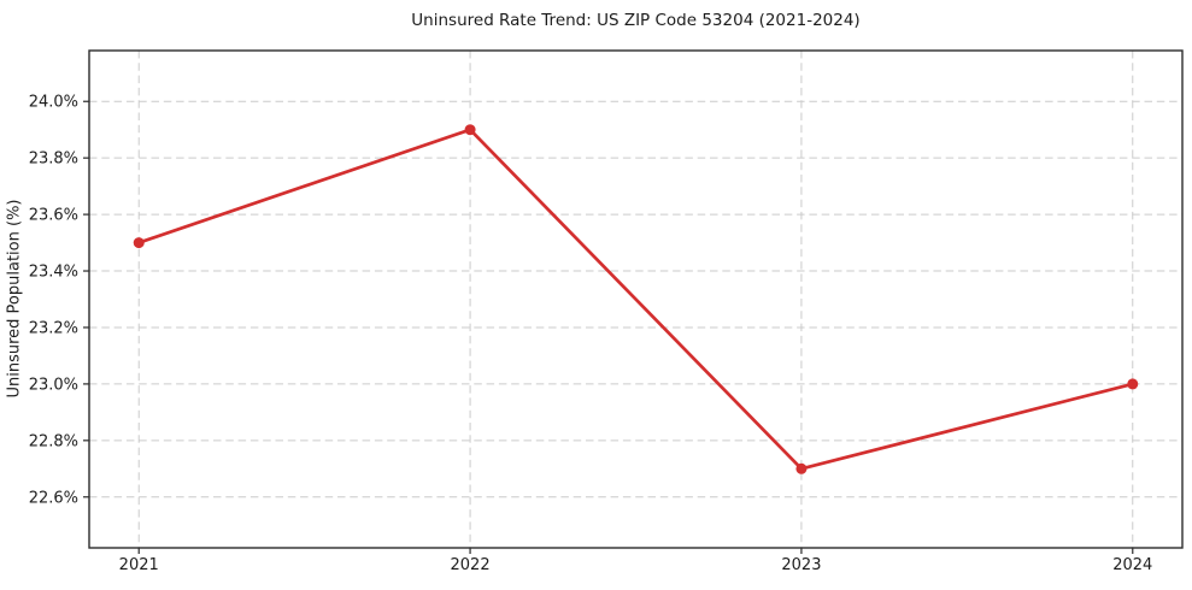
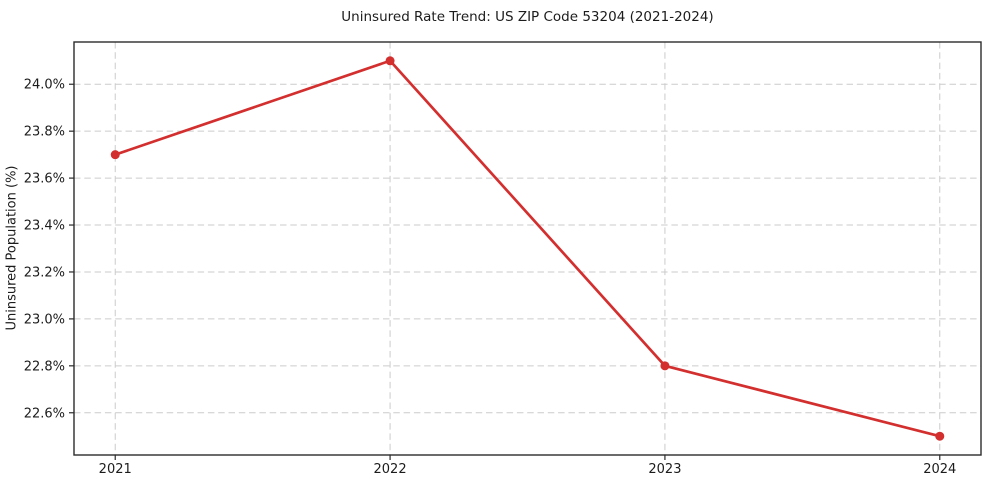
2021: 23.5% -> 23.7%
2022: 23.9% -> 24.1%
2023: 22.7% -> 22.8%
2024: 23.0% -> 22.5%
